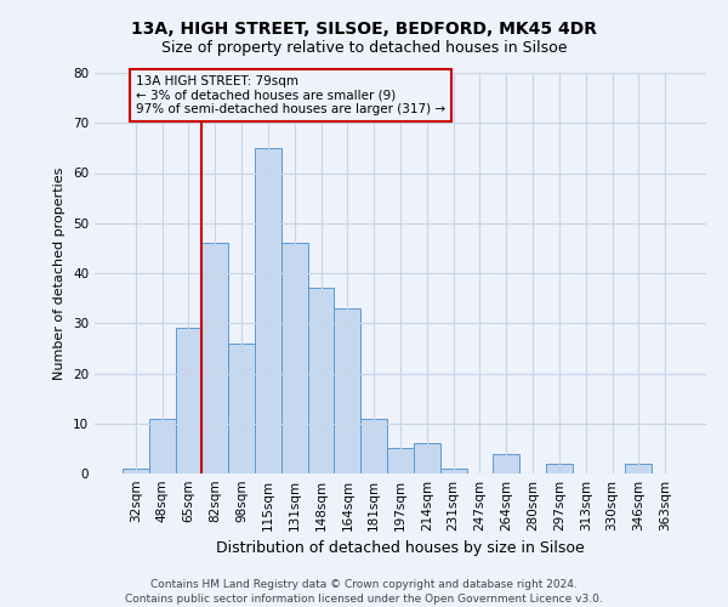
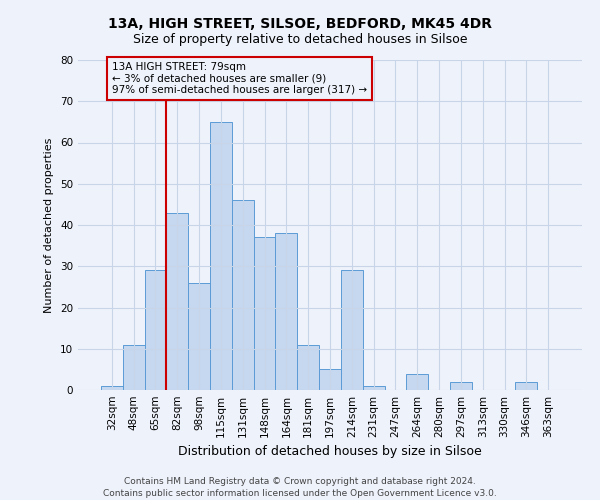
82sqm: 46 -> 43
164sqm: 33 -> 38
214sqm: 6 -> 29
